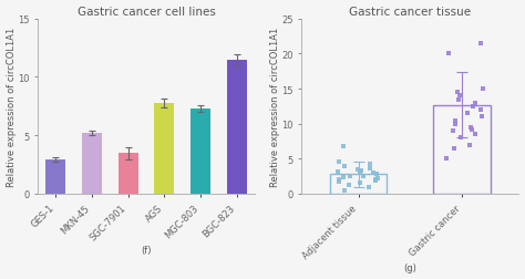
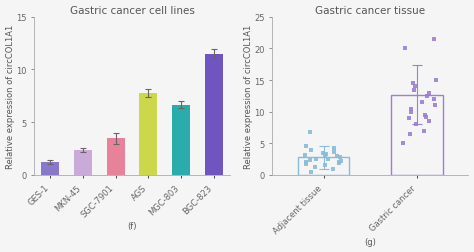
Gastric cancer cell lines/GES-1: 2.9 -> 1.2
Gastric cancer cell lines/MKN-45: 5.2 -> 2.4
Gastric cancer cell lines/MGC-803: 7.3 -> 6.7
